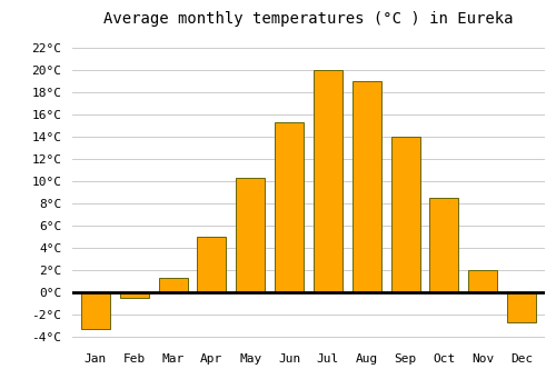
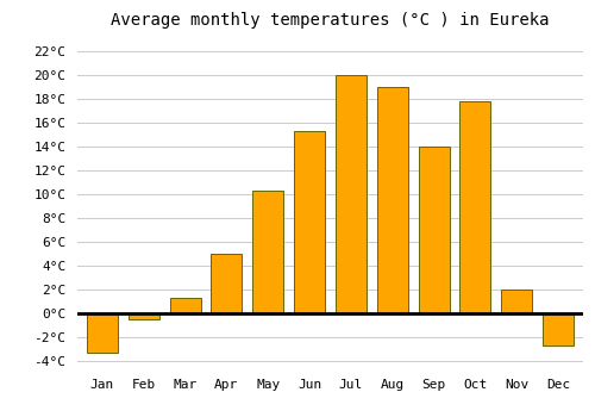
Oct: 8.5°C -> 17.8°C
